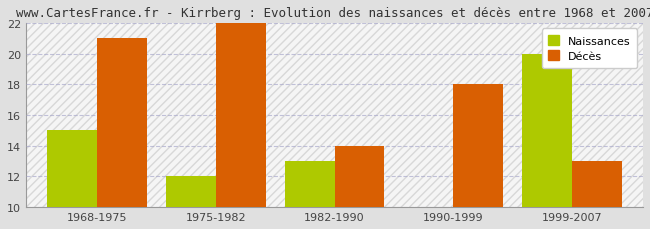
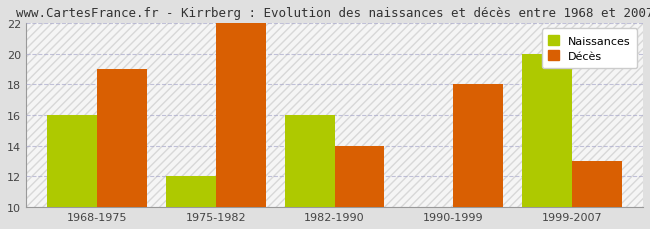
Naissances/1968-1975: 15 -> 16
Décès/1968-1975: 21 -> 19
Naissances/1982-1990: 13 -> 16
